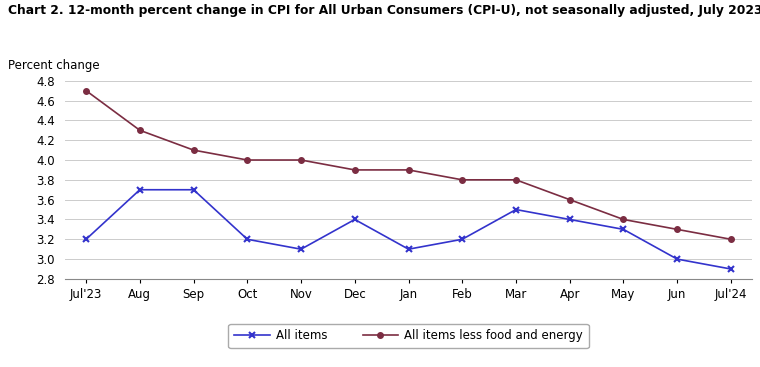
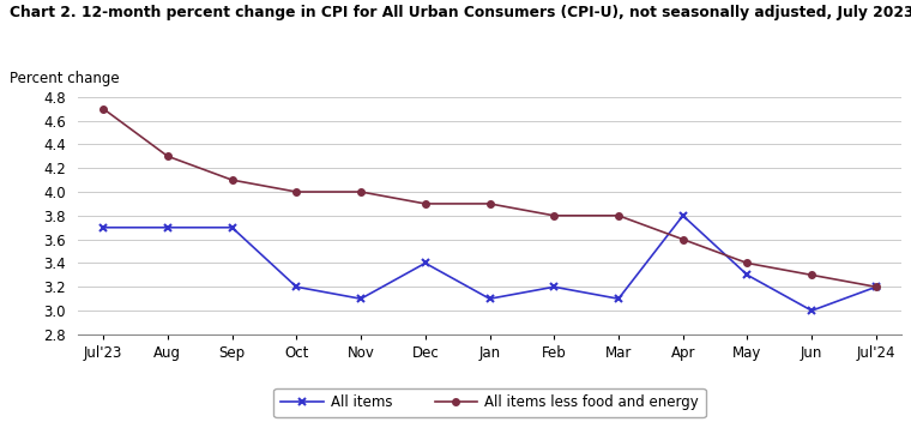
All items/Jul'23: 3.2 -> 3.7
All items/Mar: 3.5 -> 3.1
All items/Apr: 3.4 -> 3.8
All items/Jul'24: 2.9 -> 3.2
